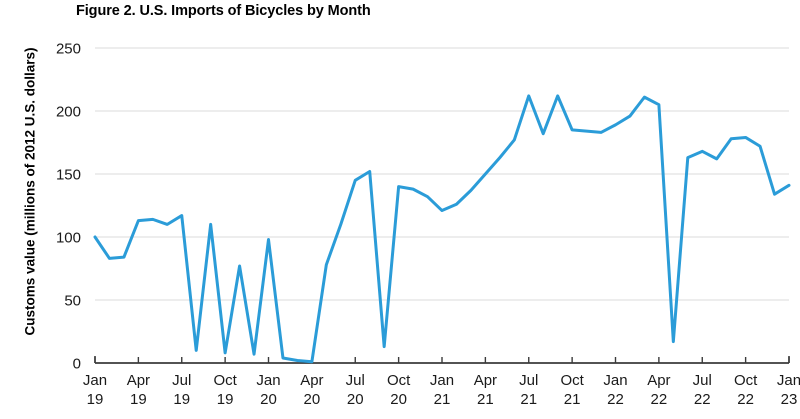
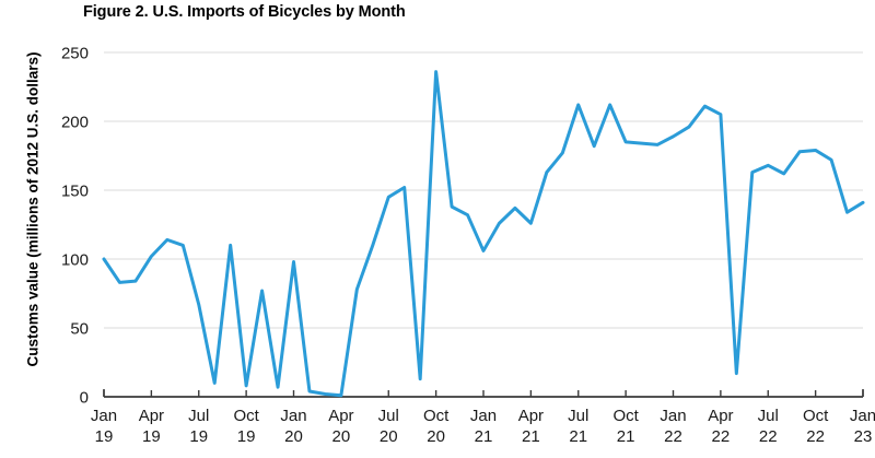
Apr 19: 113 -> 102
Jul 19: 117 -> 67
Oct 20: 140 -> 236
Jan 21: 121 -> 106
Apr 21: 150 -> 126
